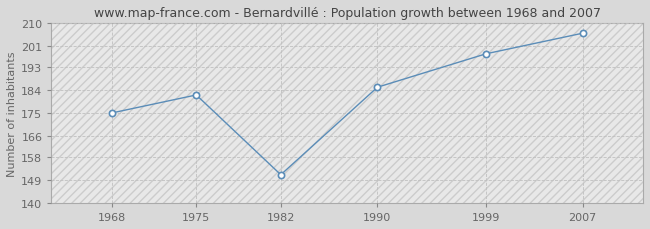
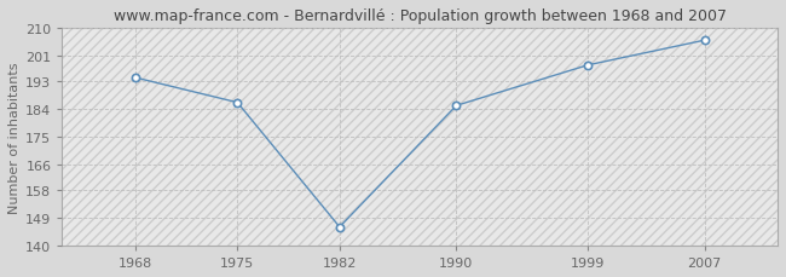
1968: 175 -> 194
1975: 182 -> 186
1982: 151 -> 146
